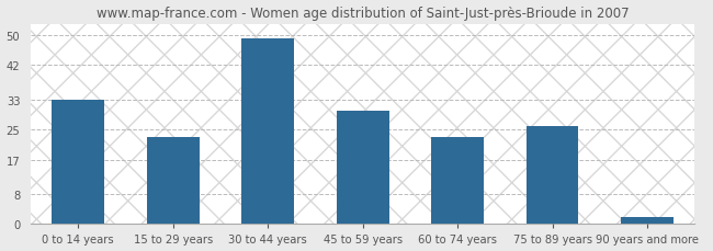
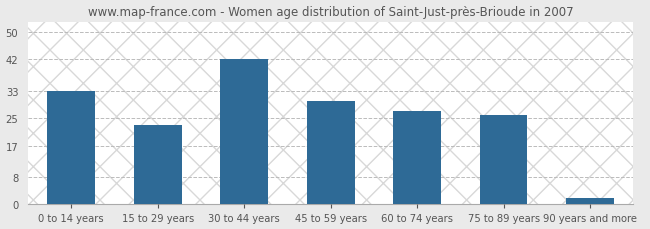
30 to 44 years: 49 -> 42
60 to 74 years: 23 -> 27
